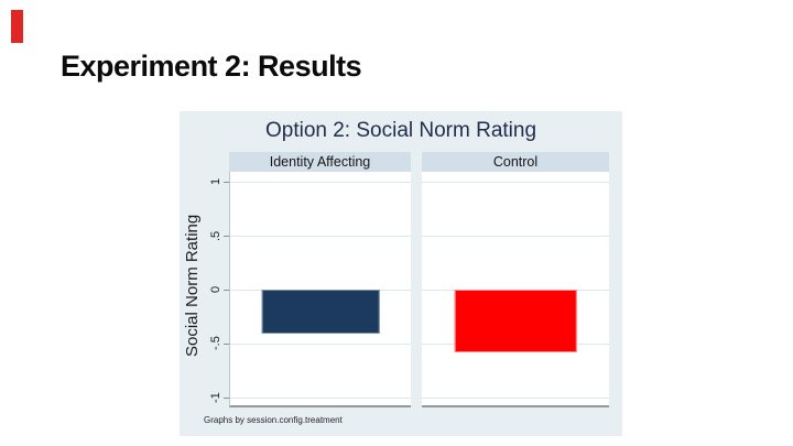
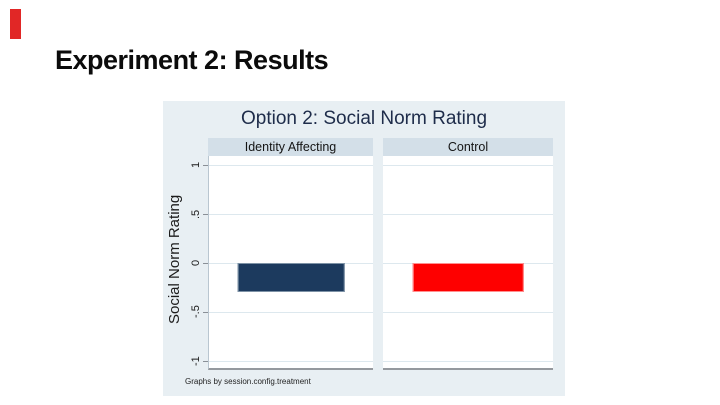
Identity Affecting: -0.4 -> -0.3
Control: -0.6 -> -0.3
